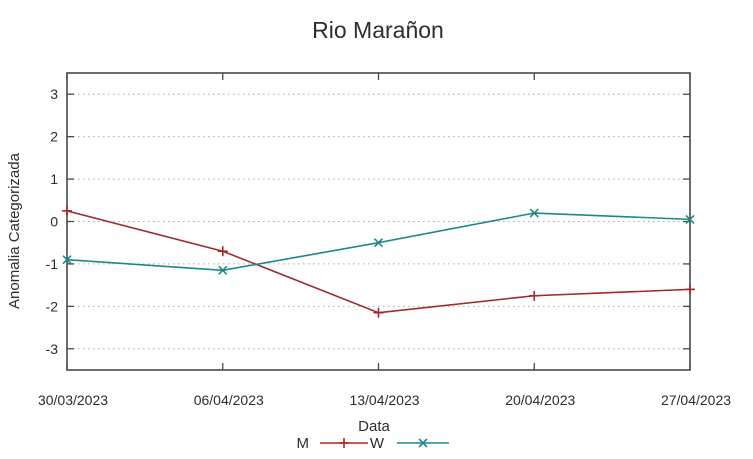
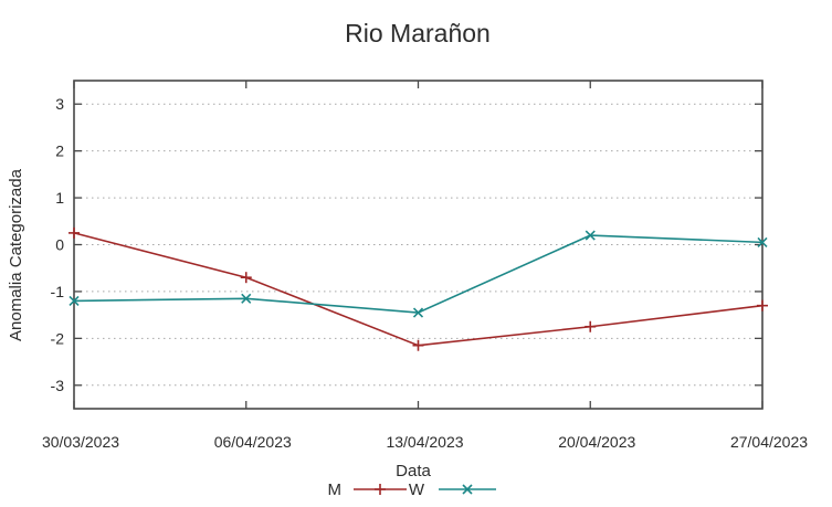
W/30/03/2023: -0.9 -> -1.2
W/13/04/2023: -0.5 -> -1.4
M/27/04/2023: -1.6 -> -1.3
